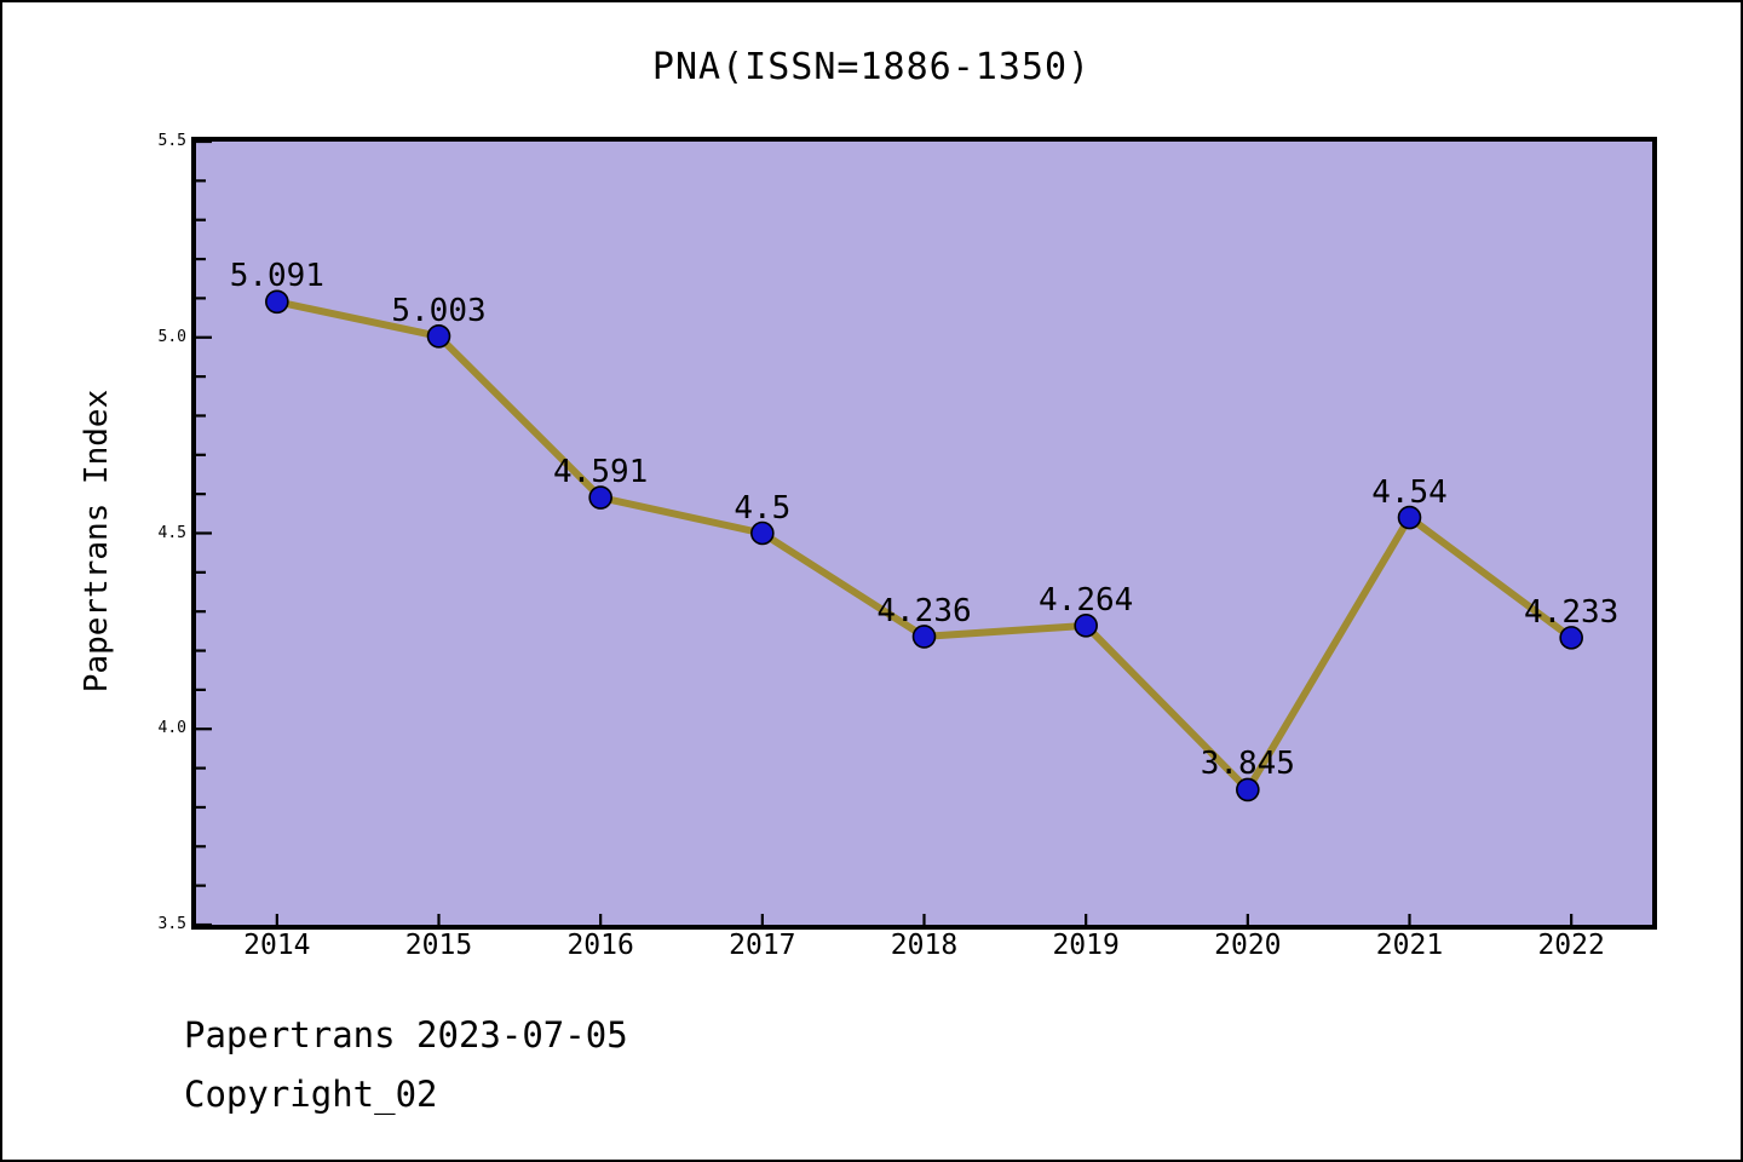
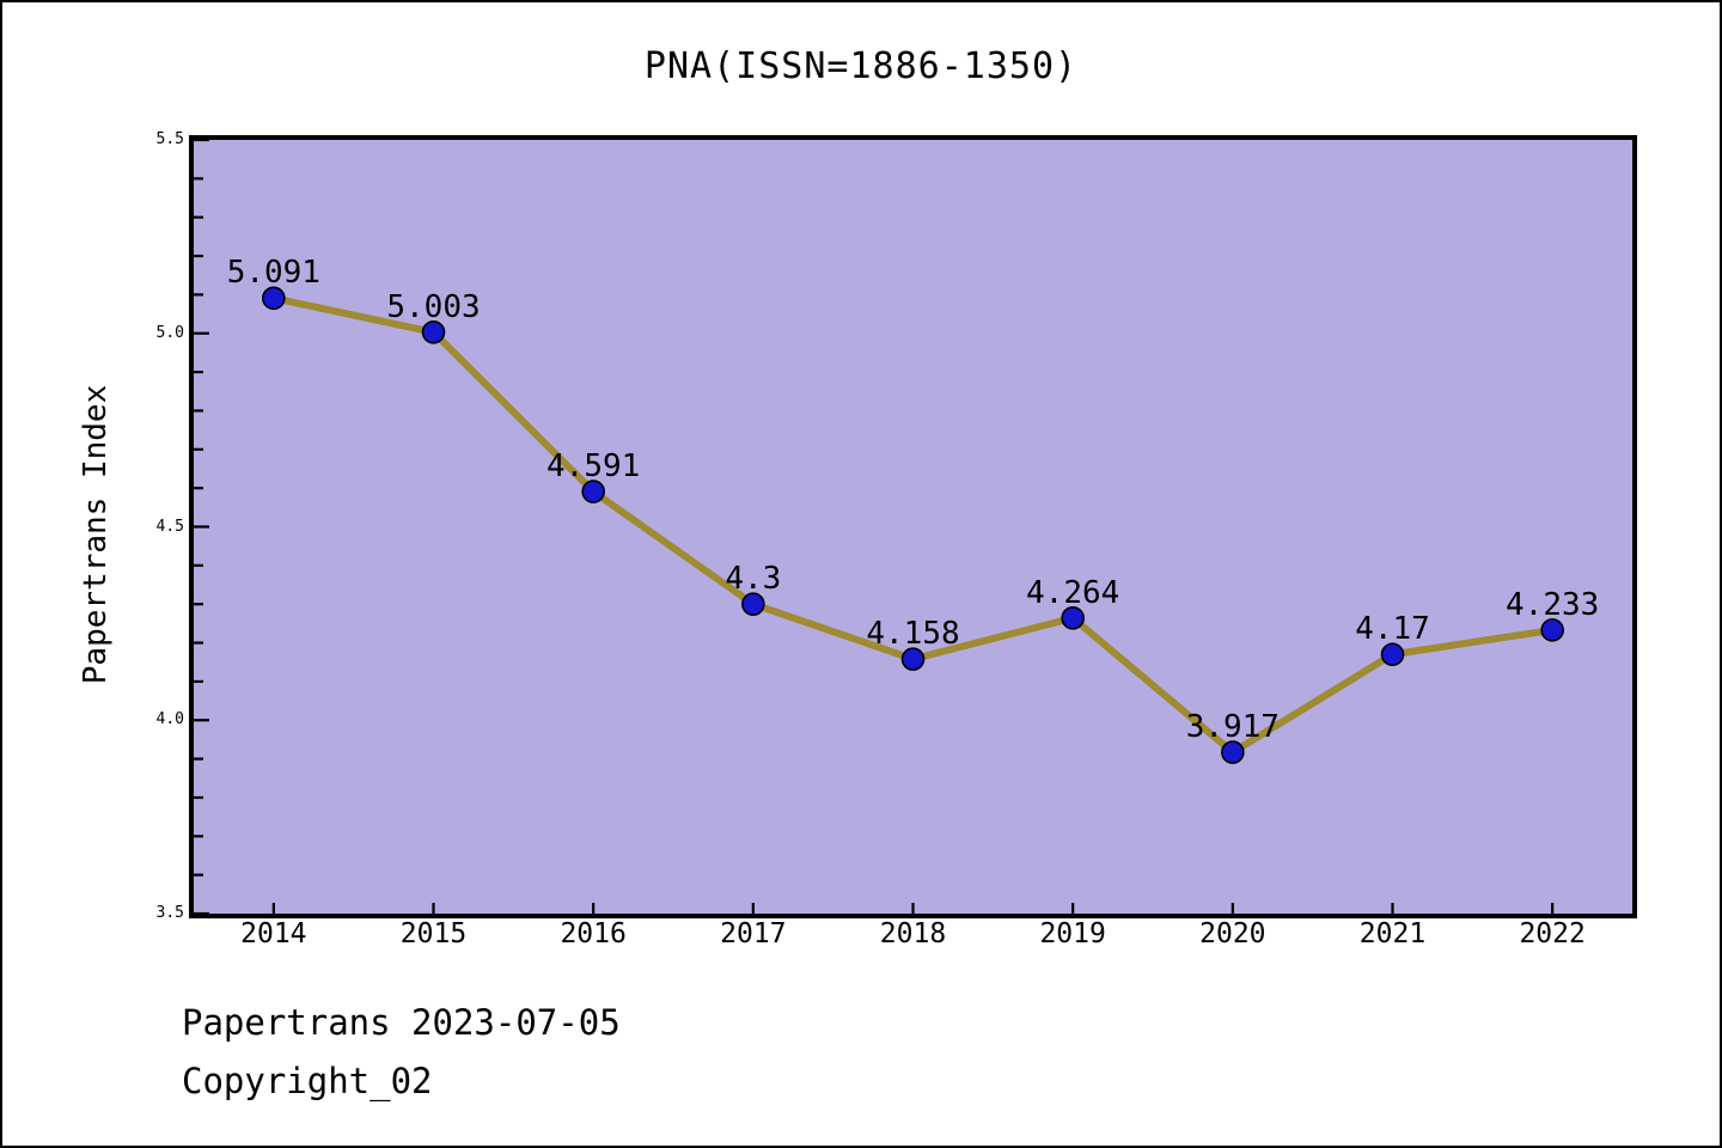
2017: 4.5 -> 4.3
2018: 4.236 -> 4.158
2020: 3.845 -> 3.917
2021: 4.54 -> 4.17
